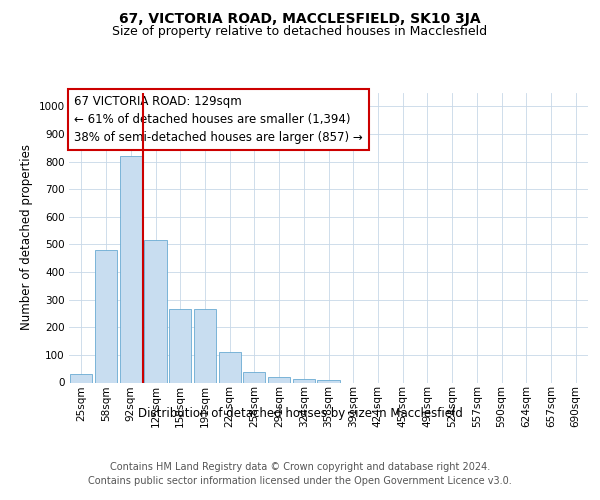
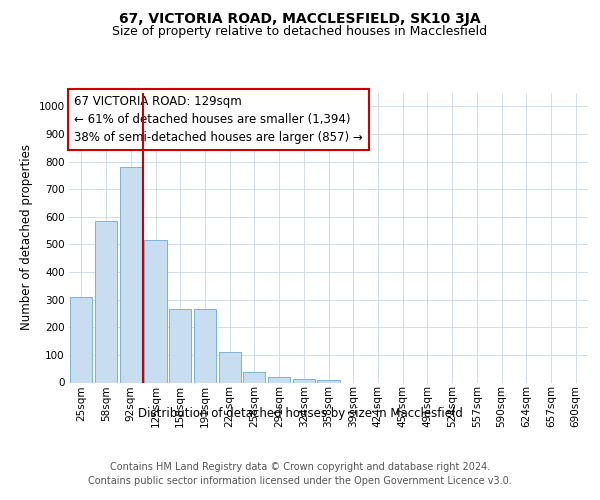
25sqm: 30 -> 310
58sqm: 480 -> 585
92sqm: 820 -> 780
